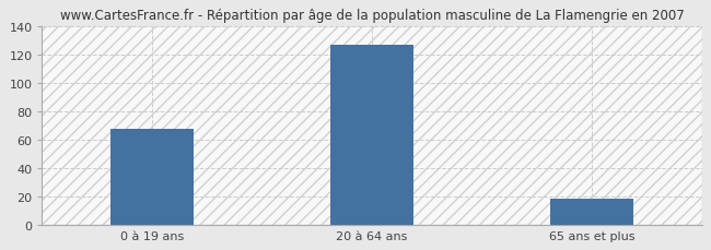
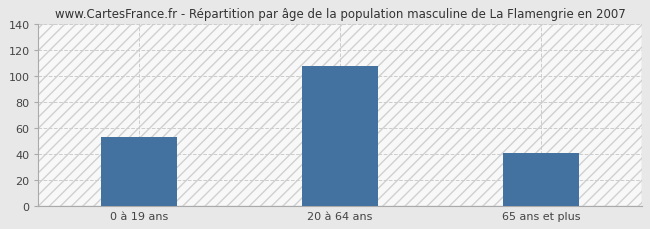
0 à 19 ans: 68 -> 53
20 à 64 ans: 127 -> 108
65 ans et plus: 18 -> 41
